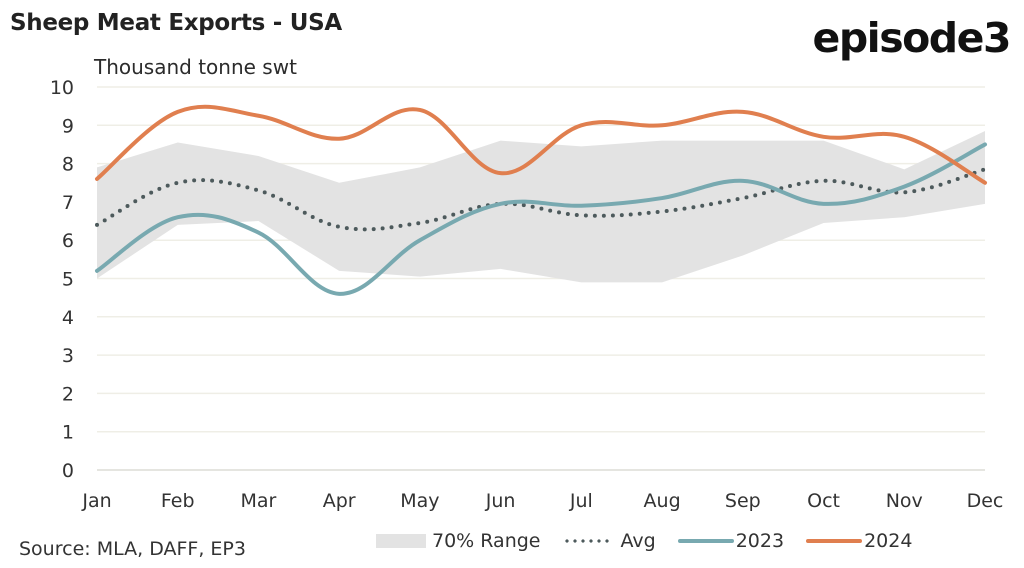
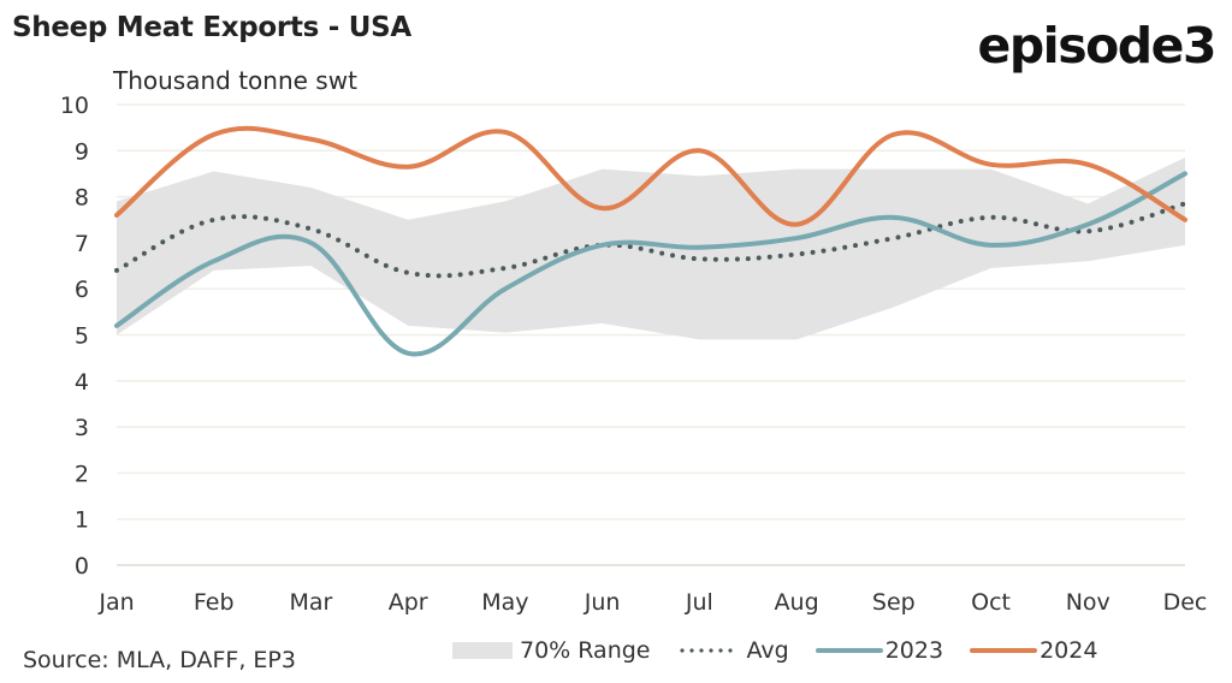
2023/Mar: 6.2 -> 7.0
2024/Aug: 9.0 -> 7.4
